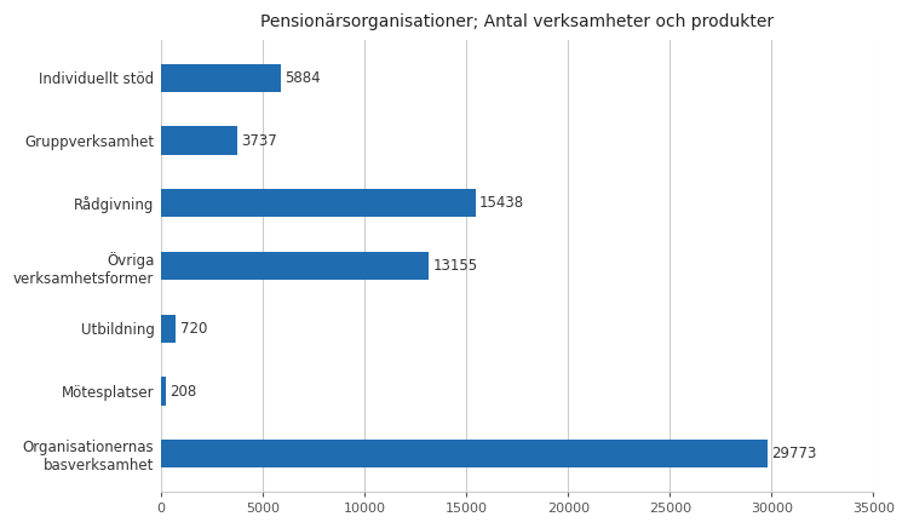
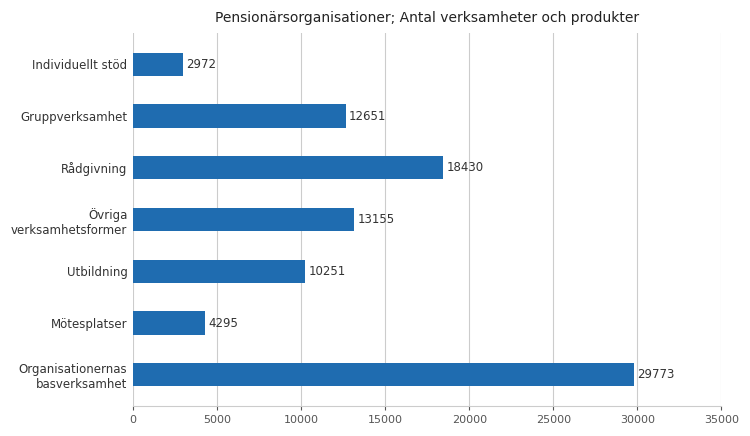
Individuellt stöd: 5884 -> 2972
Gruppverksamhet: 3737 -> 12651
Rådgivning: 15438 -> 18430
Utbildning: 720 -> 10251
Mötesplatser: 208 -> 4295
